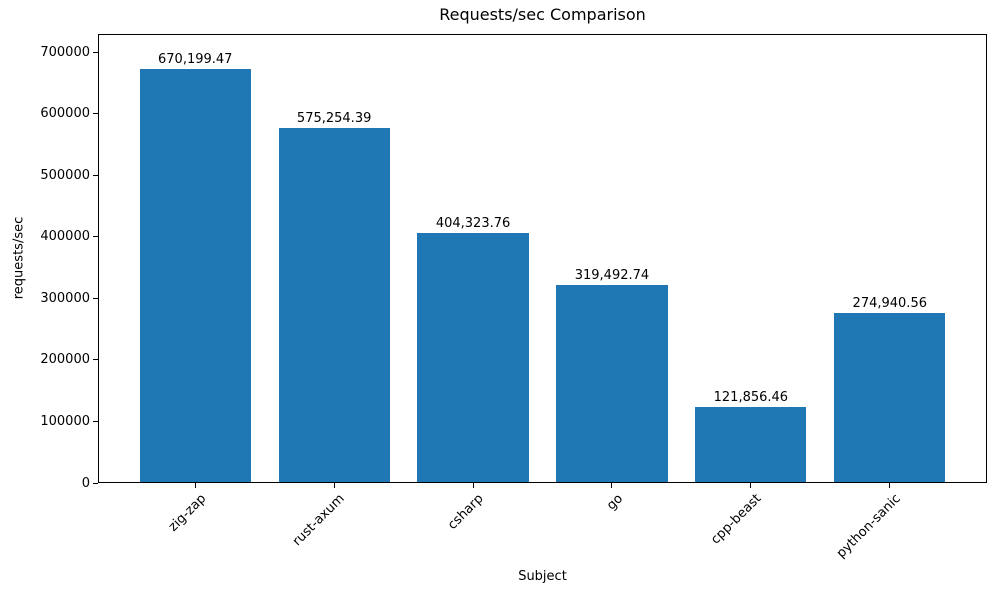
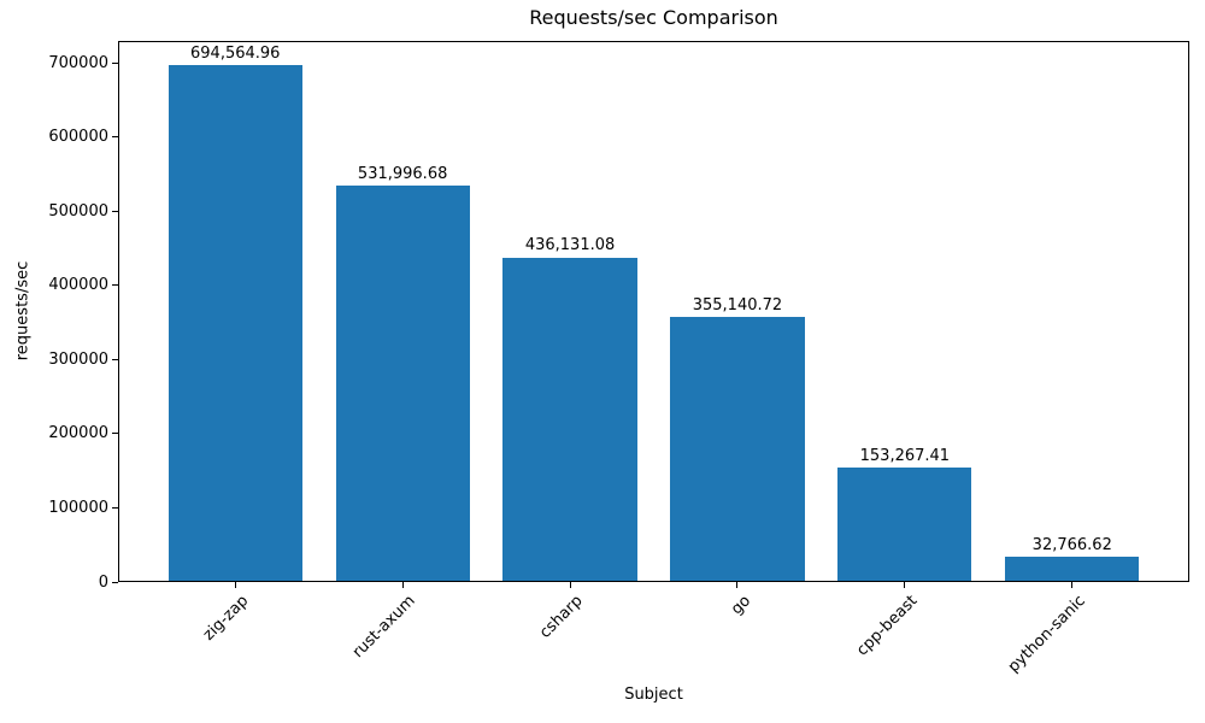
zig-zap: 670,199.47 -> 694,564.96
rust-axum: 575,254.39 -> 531,996.68
csharp: 404,323.76 -> 436,131.08
go: 319,492.74 -> 355,140.72
cpp-beast: 121,856.46 -> 153,267.41
python-sanic: 274,940.56 -> 32,766.62
